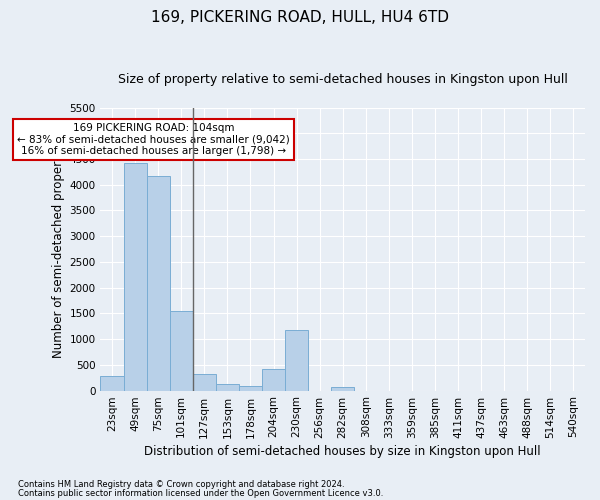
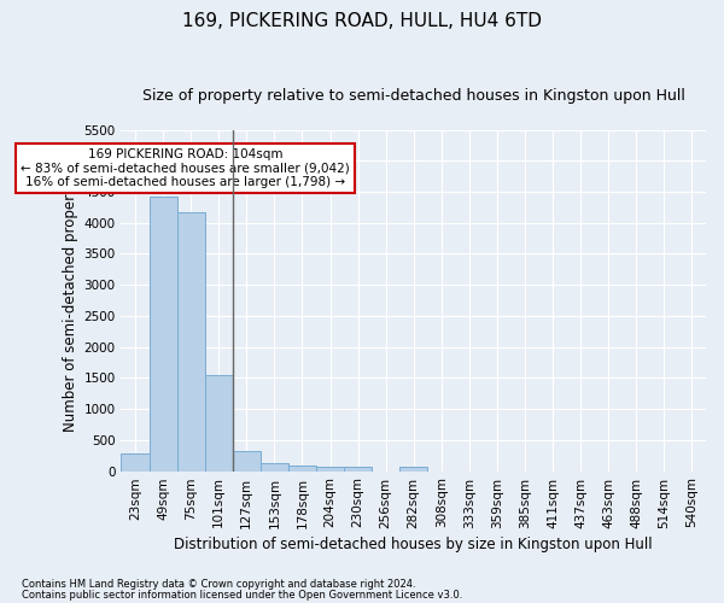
204sqm: 420 -> 60
230sqm: 1180 -> 60
